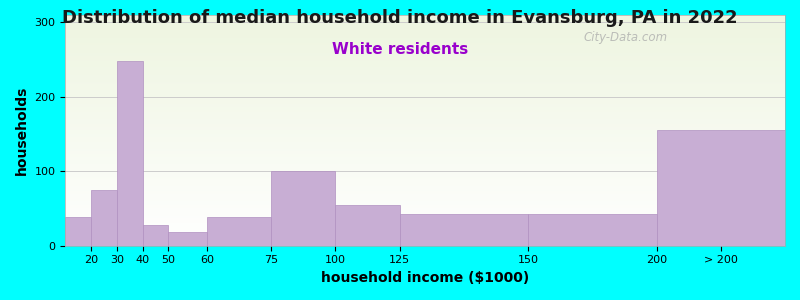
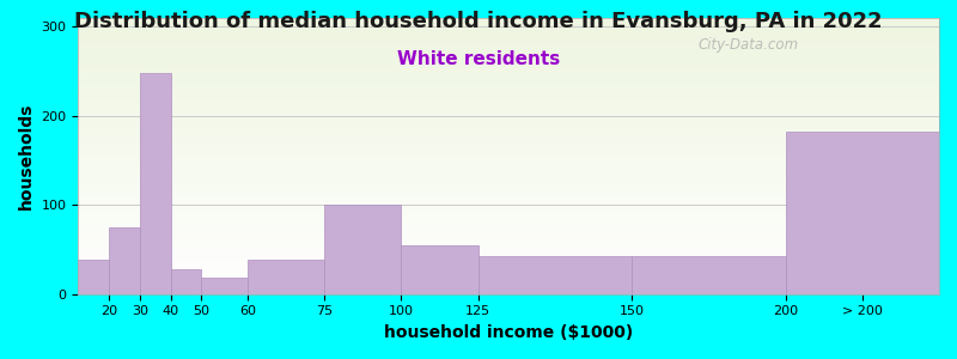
> 200: 155 -> 182
